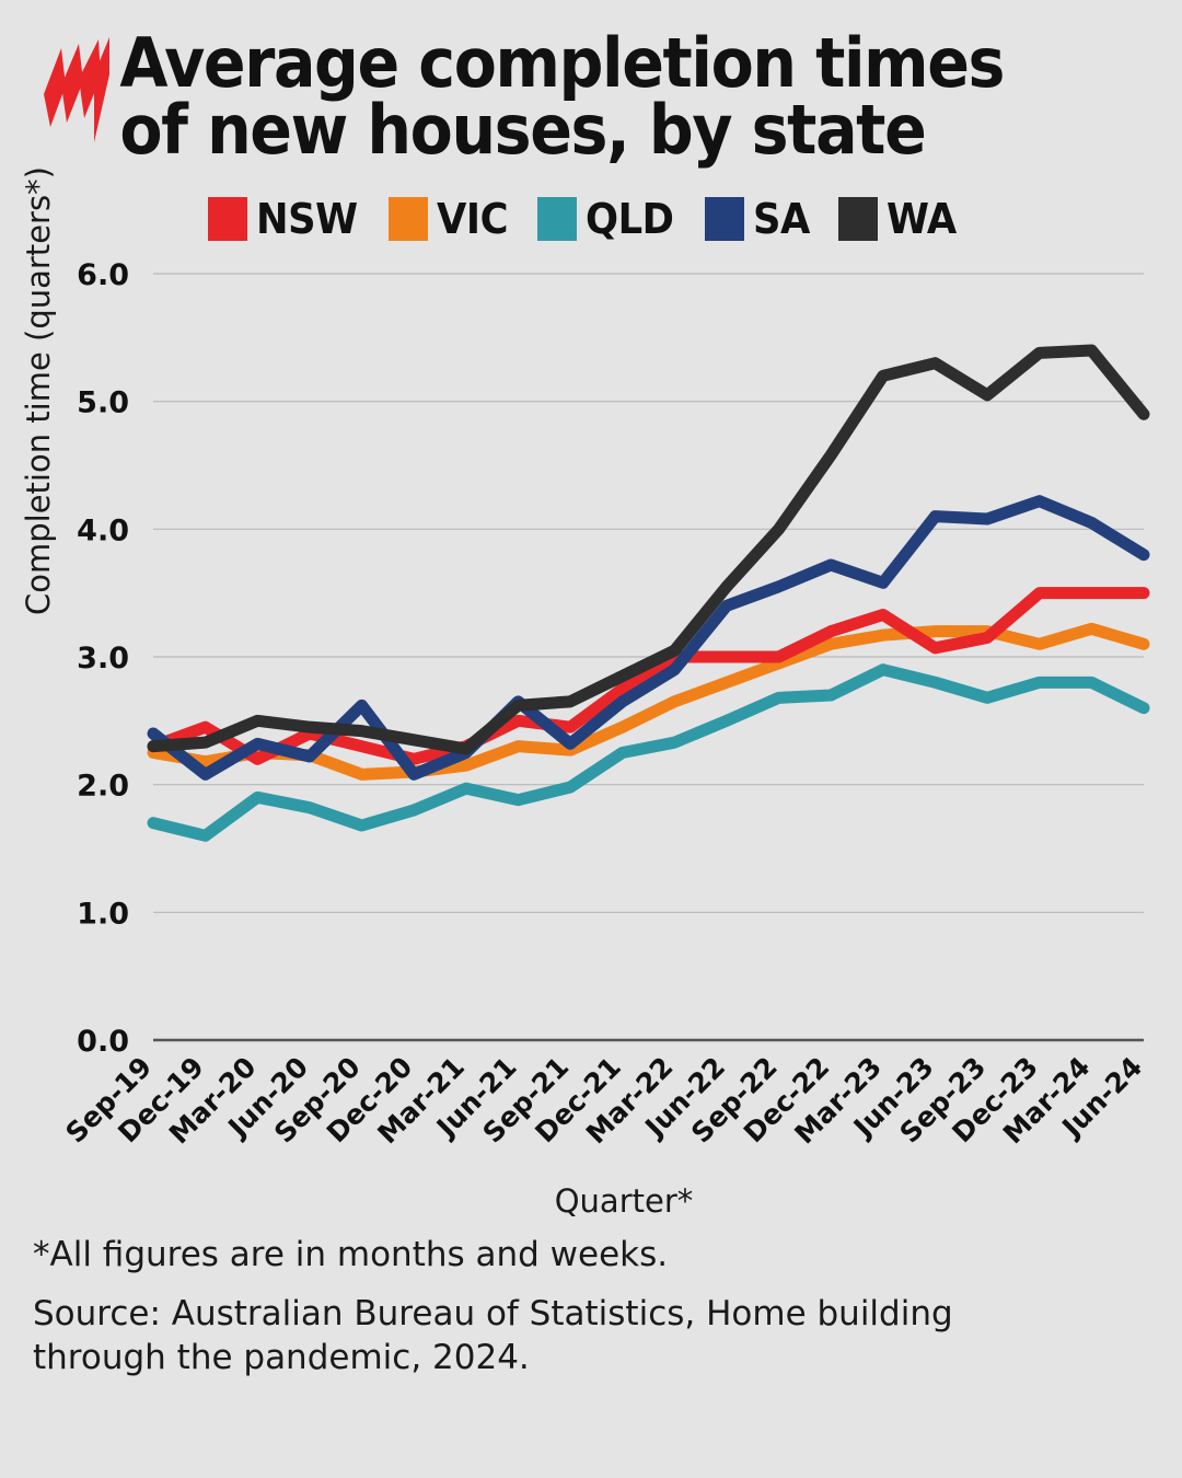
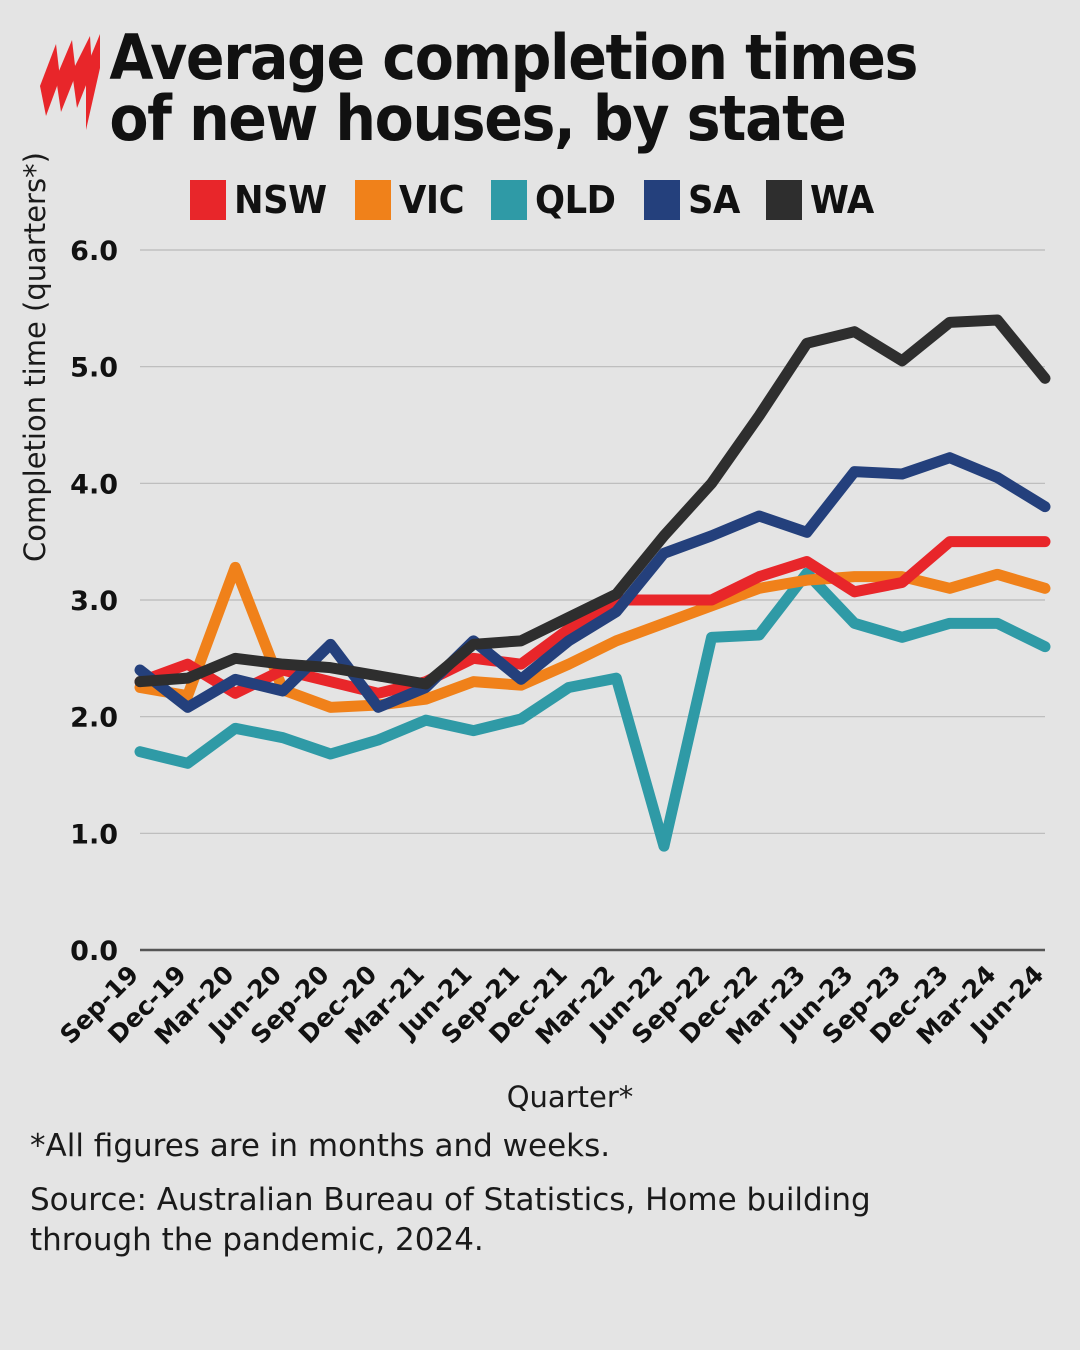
VIC/Mar-20: 2.25 -> 3.28
QLD/Jun-22: 2.50 -> 0.89
QLD/Mar-23: 2.90 -> 3.23
